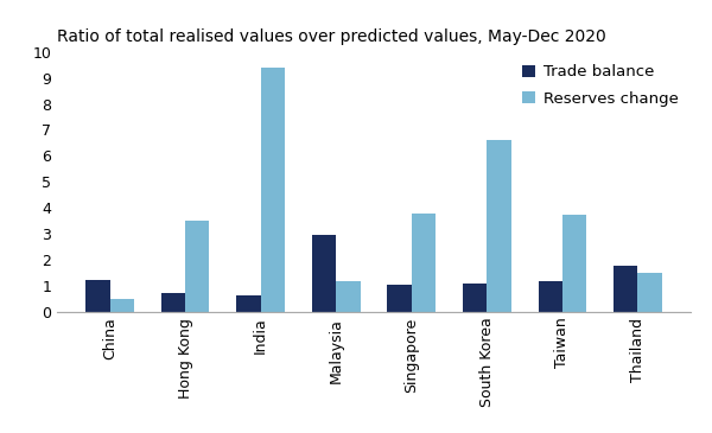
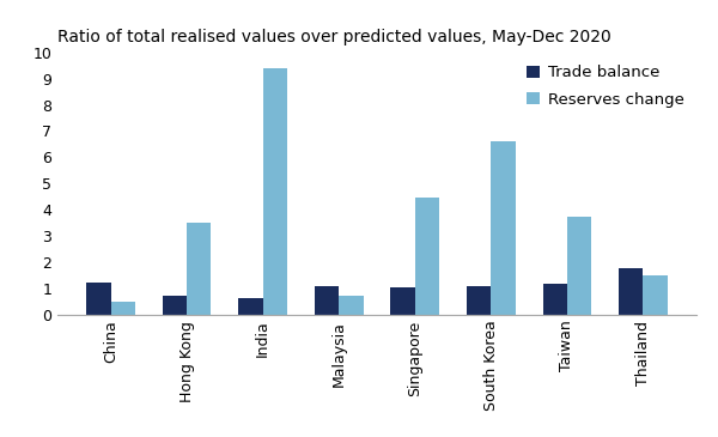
Trade balance/Malaysia: 2.95 -> 1.08
Reserves change/Malaysia: 1.20 -> 0.73
Reserves change/Singapore: 3.80 -> 4.48
